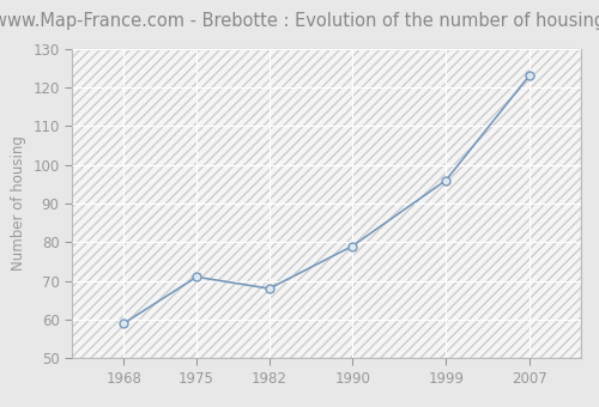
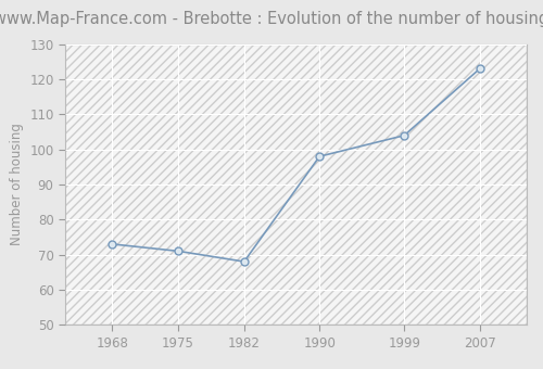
1968: 59 -> 73
1990: 79 -> 98
1999: 96 -> 104
